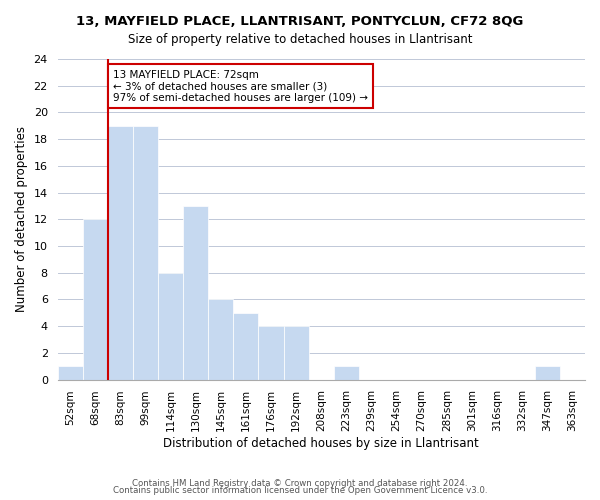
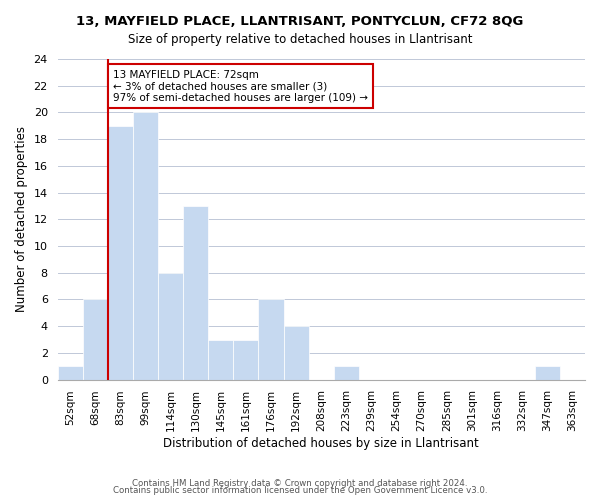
68sqm: 12 -> 6
99sqm: 19 -> 20
145sqm: 6 -> 3
161sqm: 5 -> 3
176sqm: 4 -> 6
